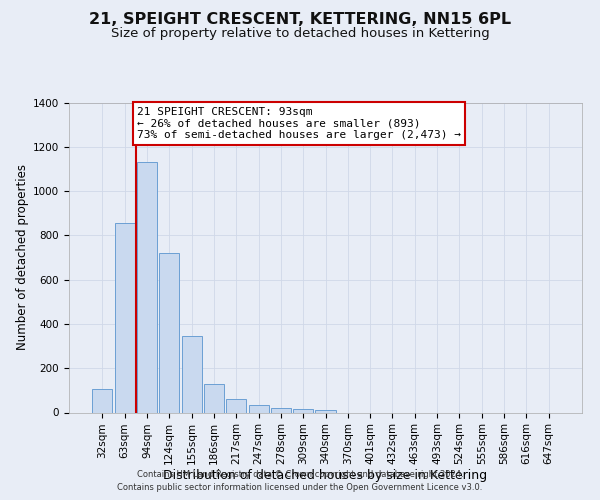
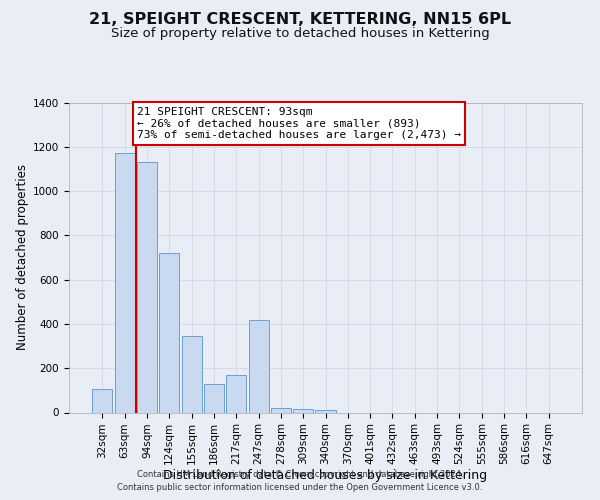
63sqm: 855 -> 1170
217sqm: 60 -> 170
247sqm: 32 -> 420
